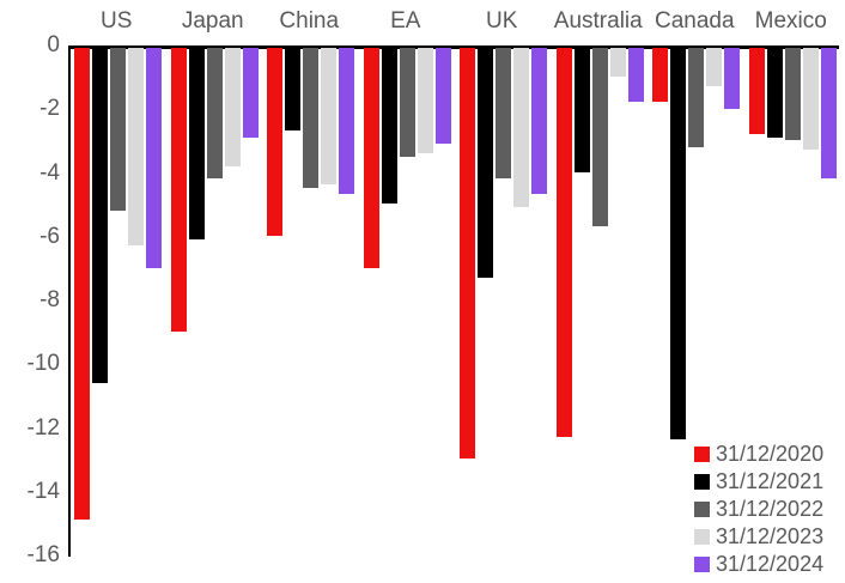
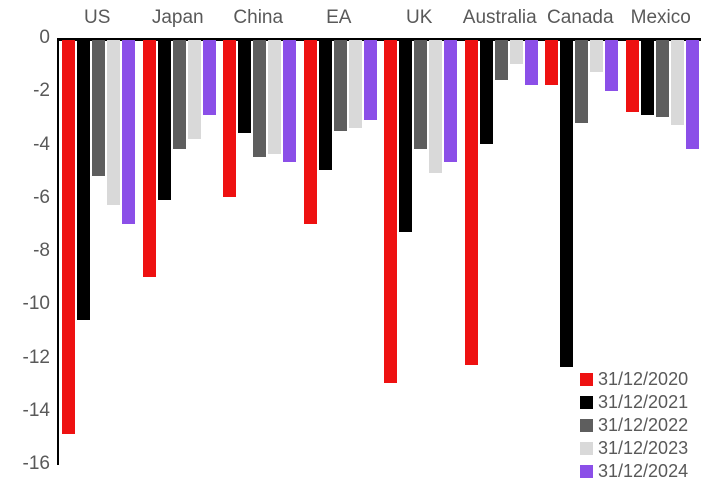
31/12/2021/China: -2.6 -> -3.5
31/12/2022/Australia: -5.6 -> -1.5
